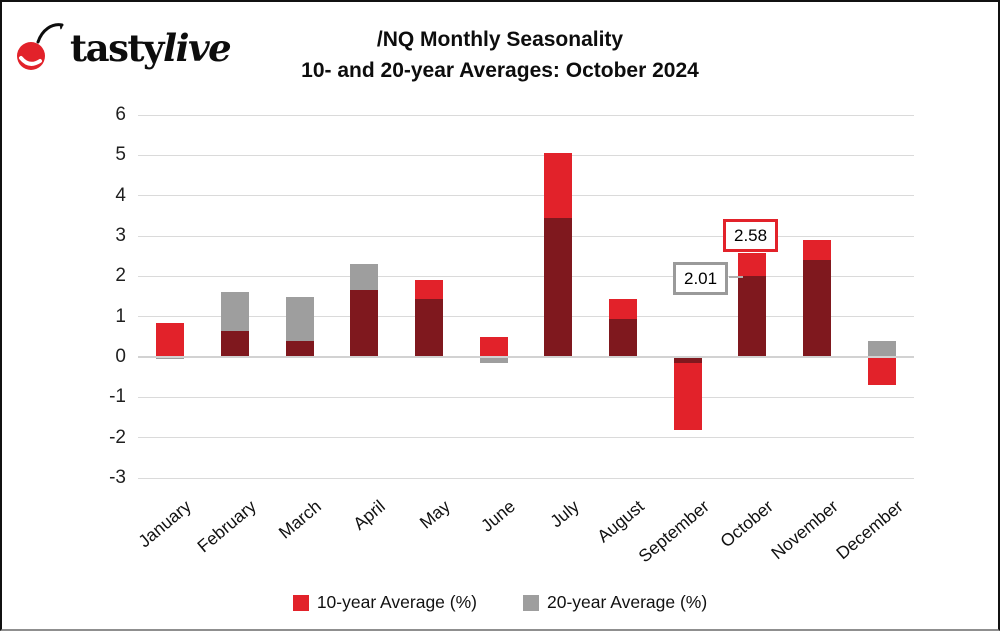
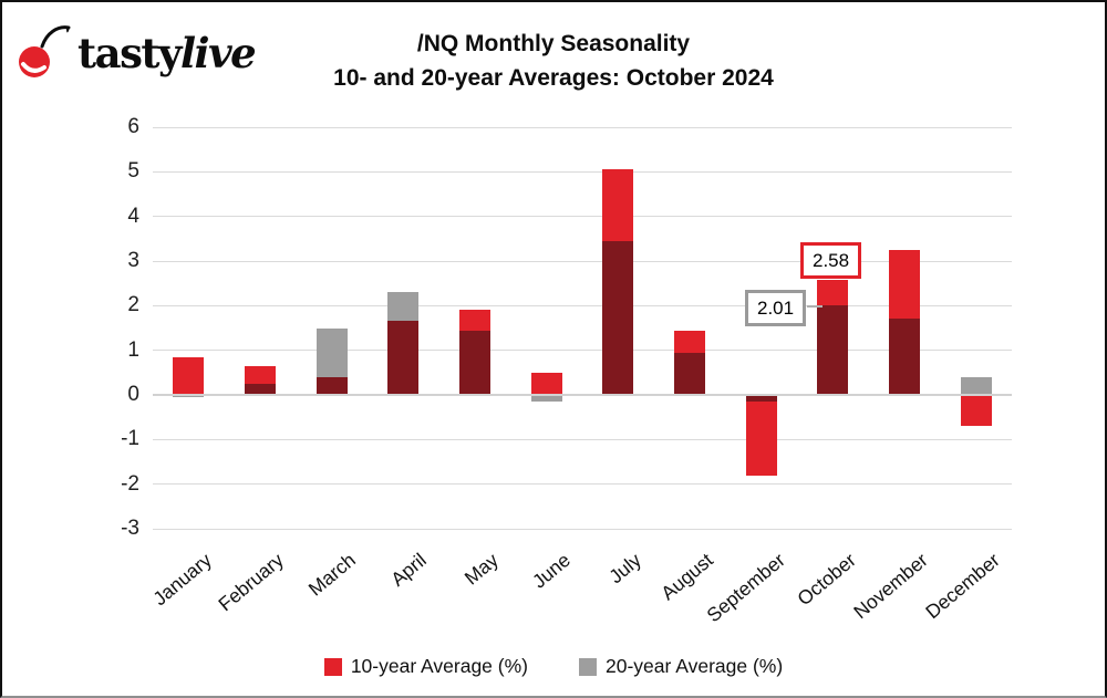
20-year Average (%)/February: 1.6 -> 0.2
10-year Average (%)/November: 2.9 -> 3.2
20-year Average (%)/November: 2.4 -> 1.7
